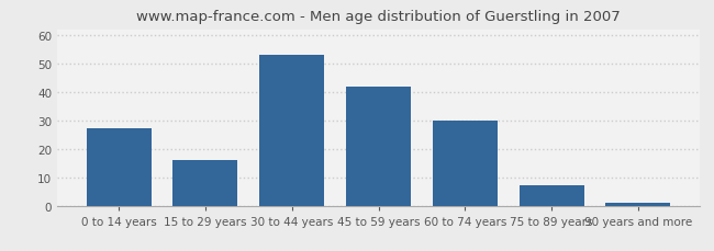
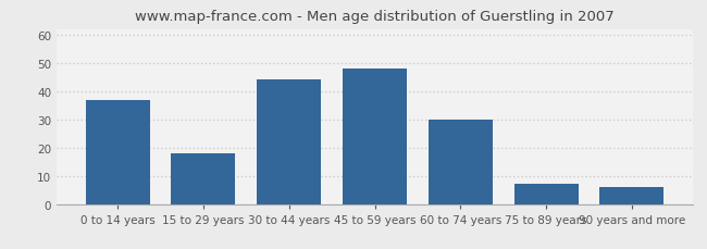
0 to 14 years: 27 -> 37
15 to 29 years: 16 -> 18
30 to 44 years: 53 -> 44
45 to 59 years: 42 -> 48
90 years and more: 1 -> 6
